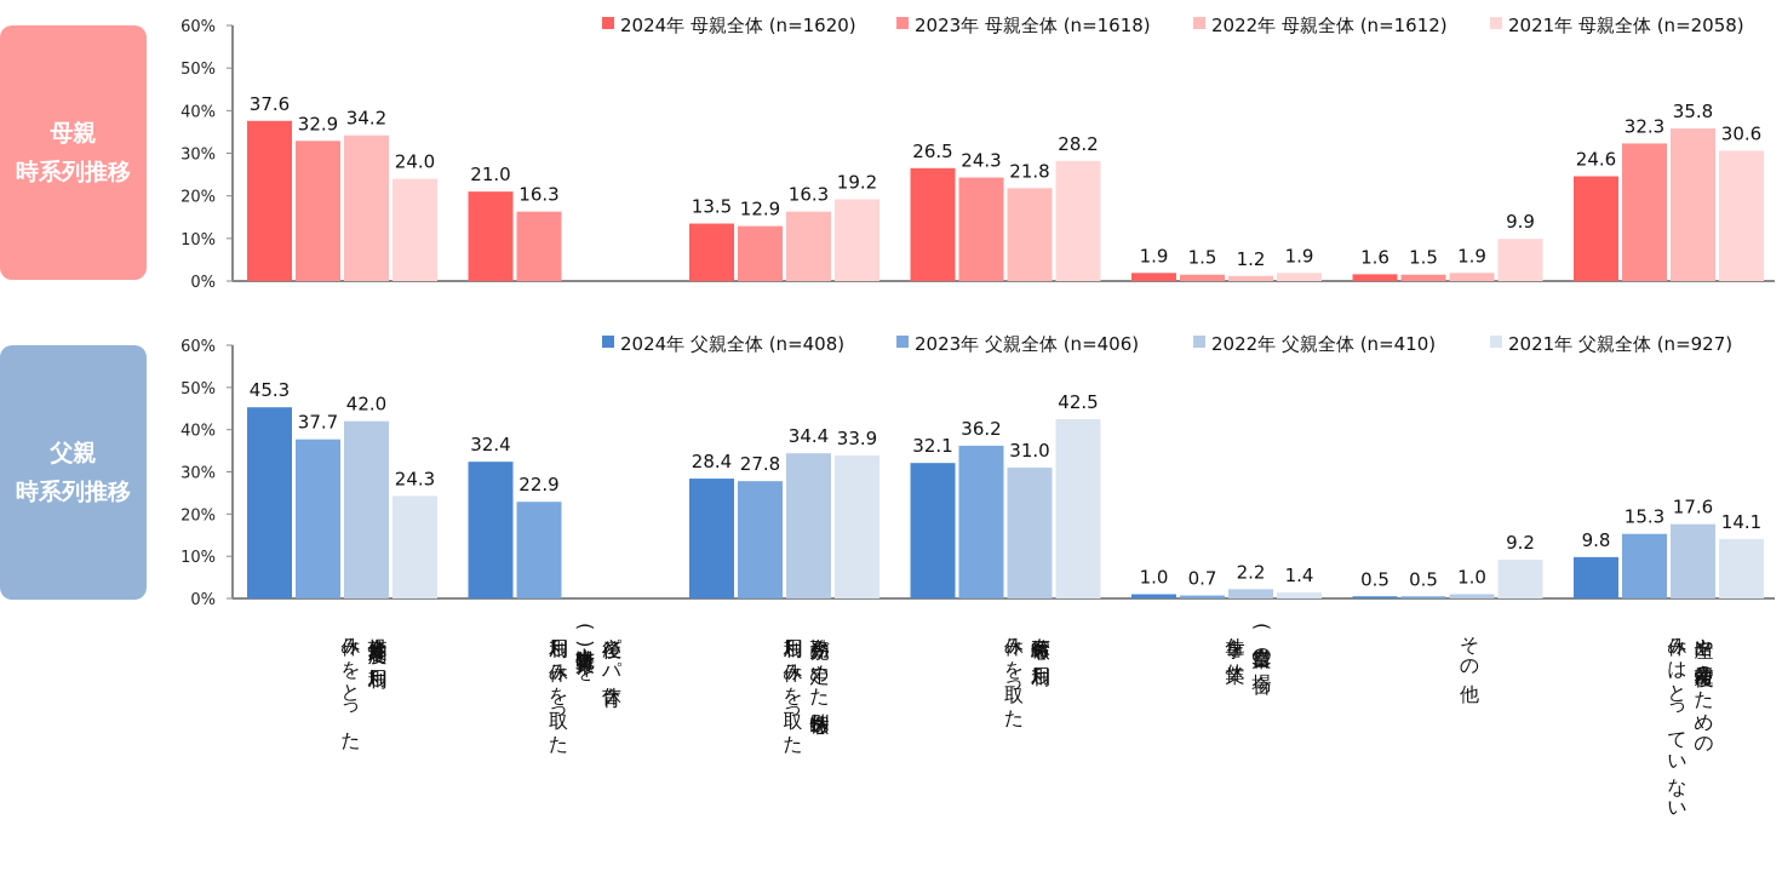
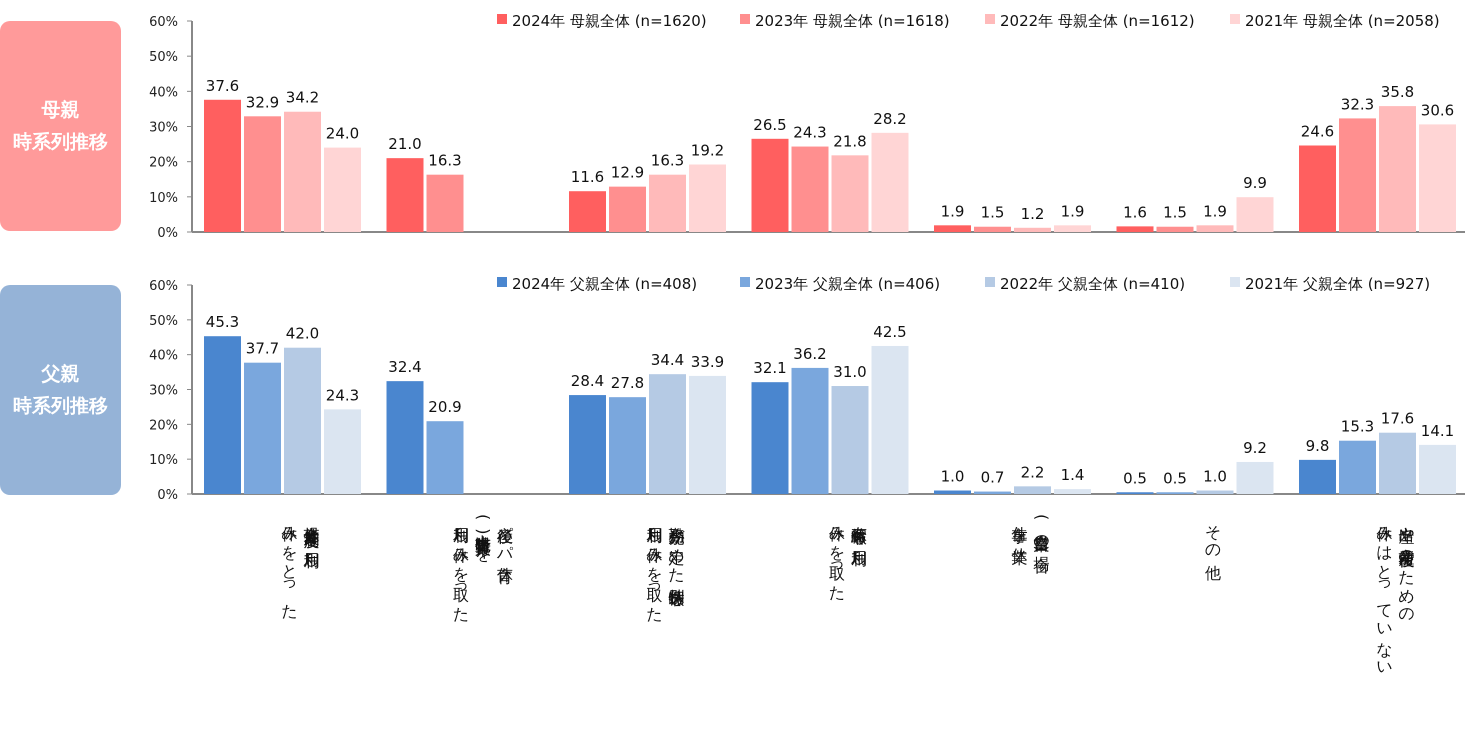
母親 時系列推移/2024年 母親全体 (n=1620)/勤務先が定めた特別休暇を利用し休みを取った: 13.5 -> 11.6
父親 時系列推移/2023年 父親全体 (n=406)/産後パパ育休(出生時育児休業)を利用し休みを取った: 22.9 -> 20.9
